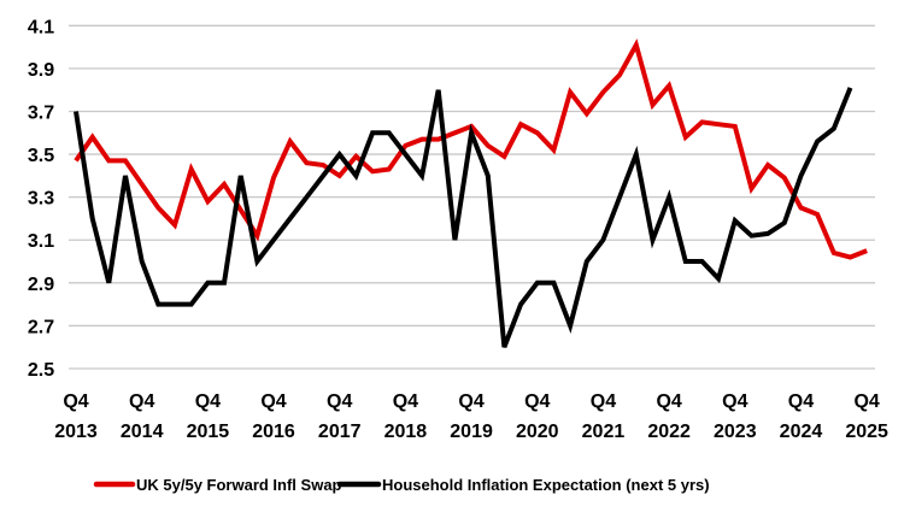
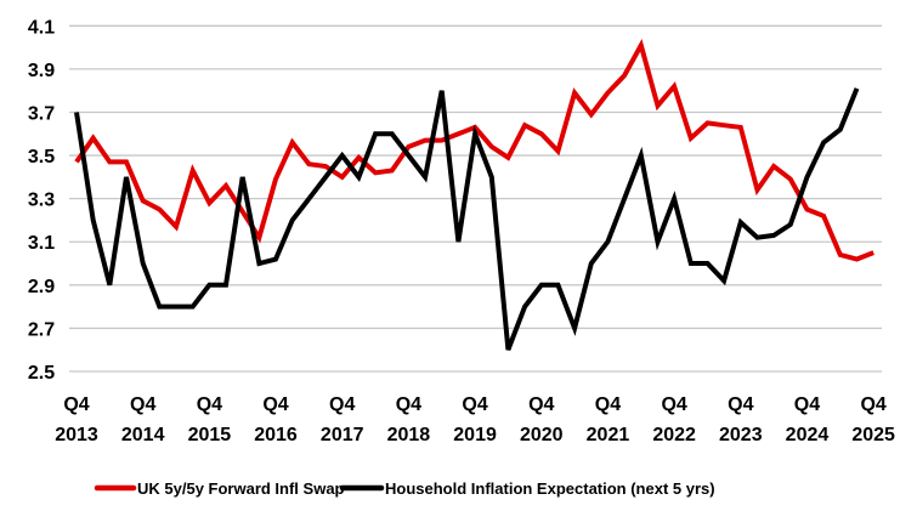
UK 5y/5y Forward Infl Swap/Q4 2014: 3.36 -> 3.29
Household Inflation Expectation (next 5 yrs)/Q4 2016: 3.10 -> 3.02
